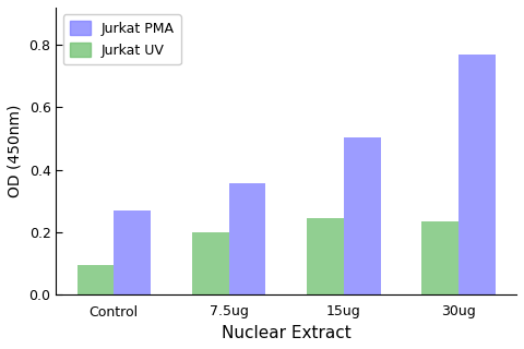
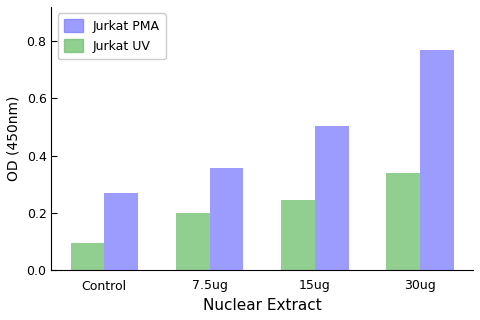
Jurkat UV/30ug: 0.235 -> 0.340
